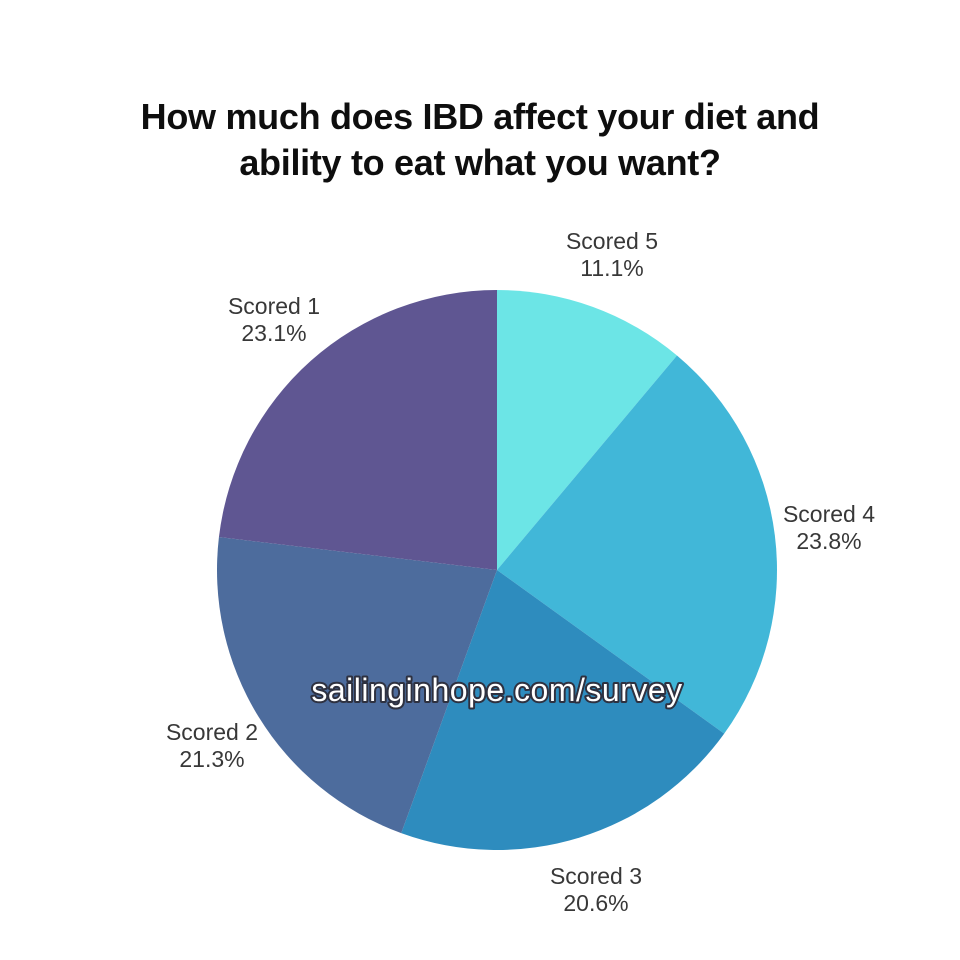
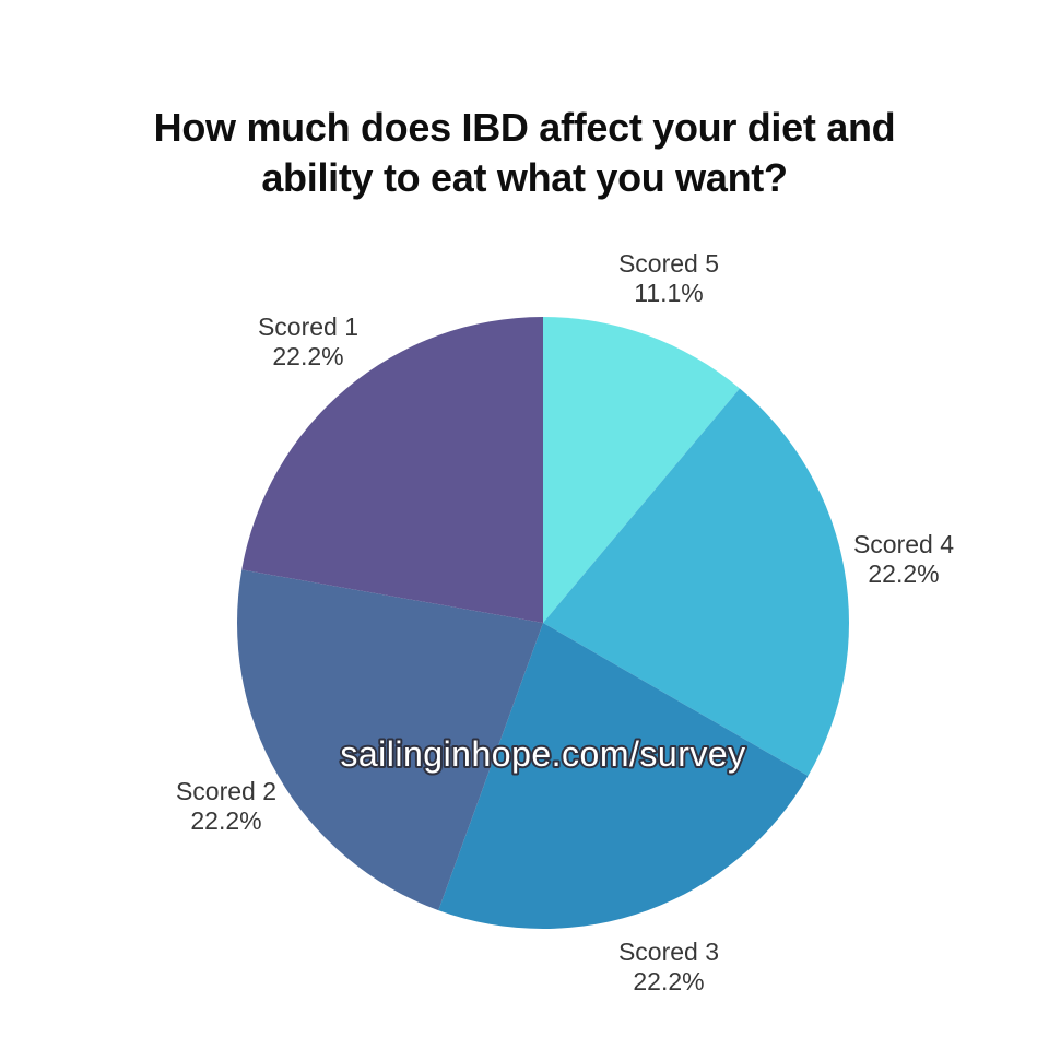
Scored 4: 23.8% -> 22.2%
Scored 3: 20.6% -> 22.2%
Scored 2: 21.3% -> 22.2%
Scored 1: 23.1% -> 22.2%
